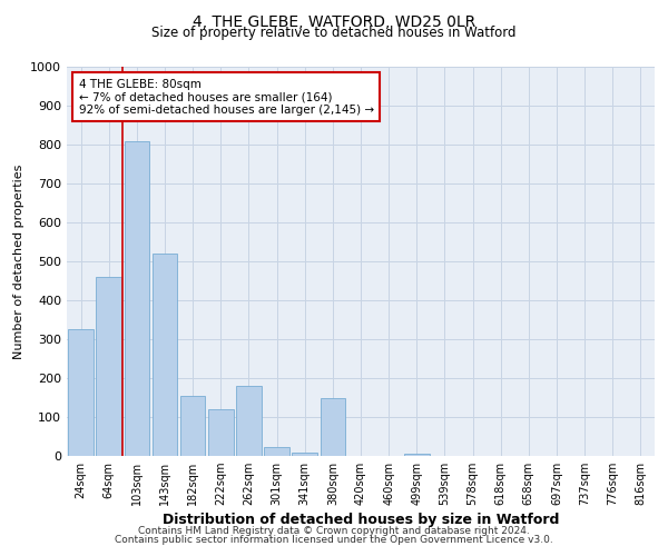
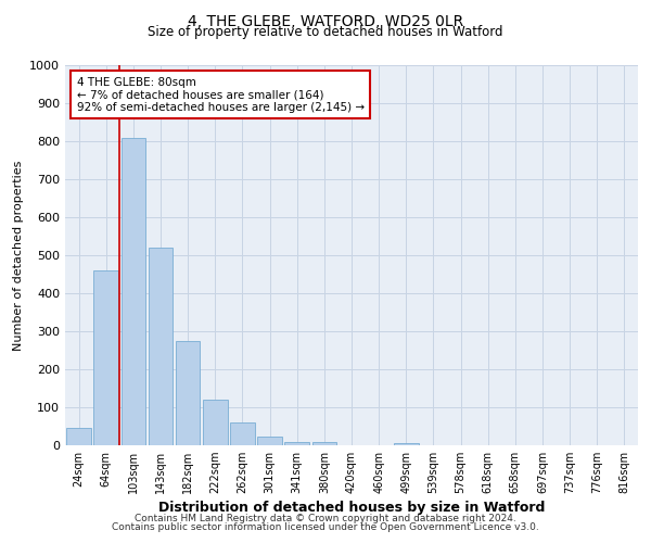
24sqm: 325 -> 45
182sqm: 155 -> 275
262sqm: 180 -> 60
380sqm: 150 -> 10
